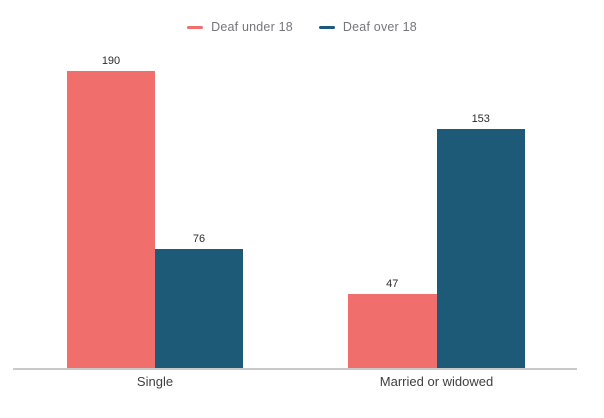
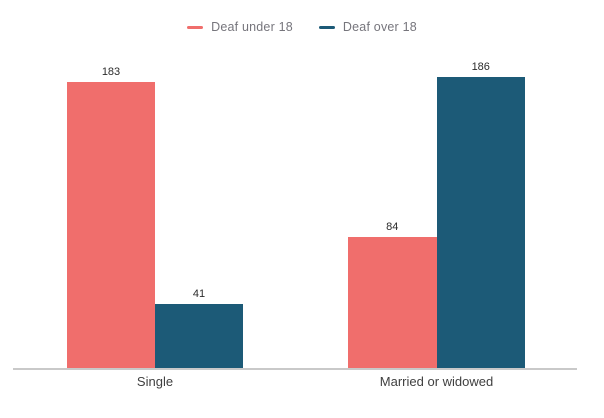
Deaf under 18/Single: 190 -> 183
Deaf over 18/Single: 76 -> 41
Deaf under 18/Married or widowed: 47 -> 84
Deaf over 18/Married or widowed: 153 -> 186
